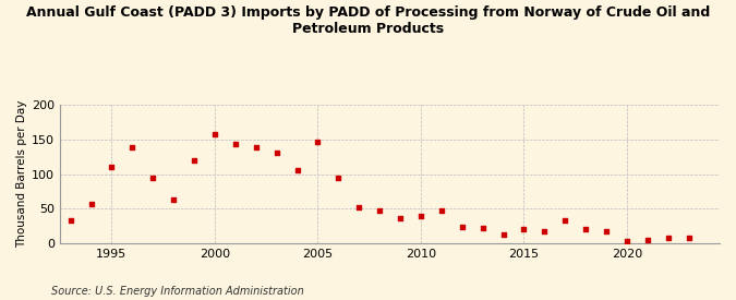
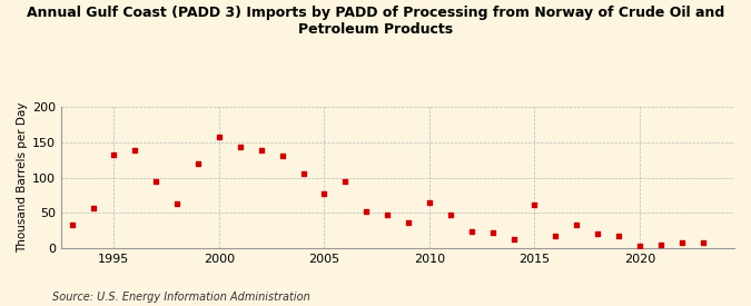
1995: 110 -> 132
2005: 147 -> 78
2010: 40 -> 64
2015: 20 -> 62
